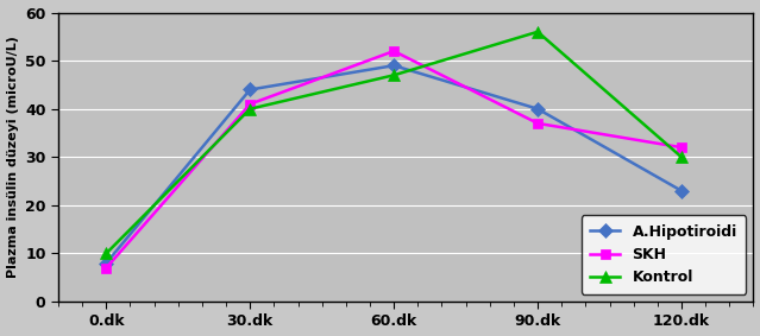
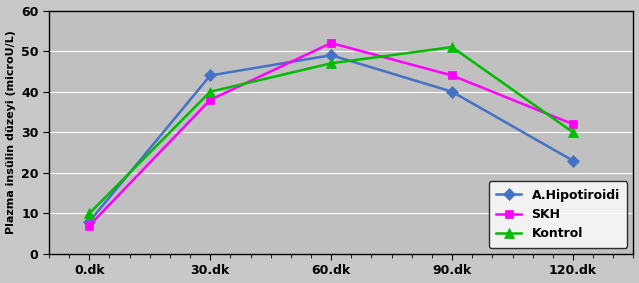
SKH/30.dk: 41 -> 38
SKH/90.dk: 37 -> 44
Kontrol/90.dk: 56 -> 51
